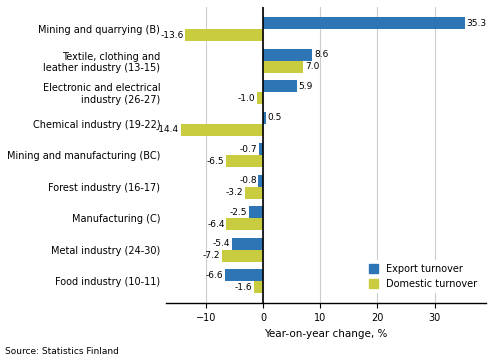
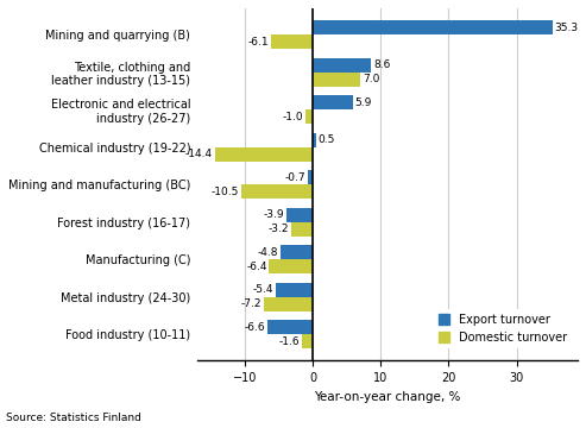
Domestic turnover/Mining and quarrying (B): -13.6 -> -6.1
Domestic turnover/Mining and manufacturing (BC): -6.5 -> -10.5
Export turnover/Forest industry (16-17): -0.8 -> -3.9
Export turnover/Manufacturing (C): -2.5 -> -4.8
